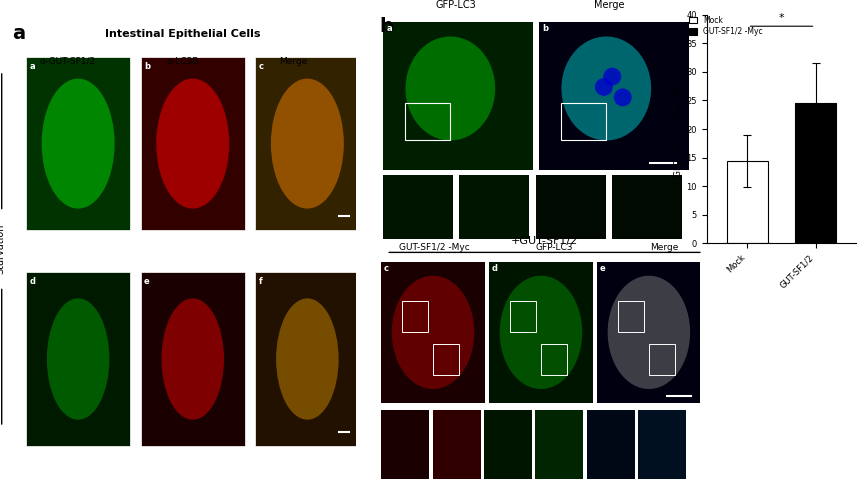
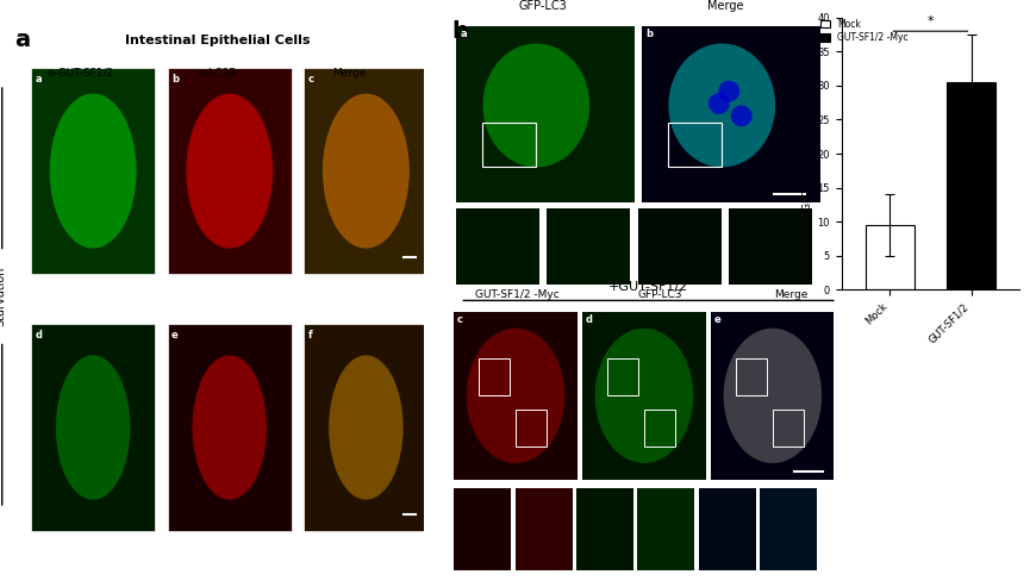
Mock: 14.4 -> 9.5
GUT-SF1/2: 24.6 -> 30.5
